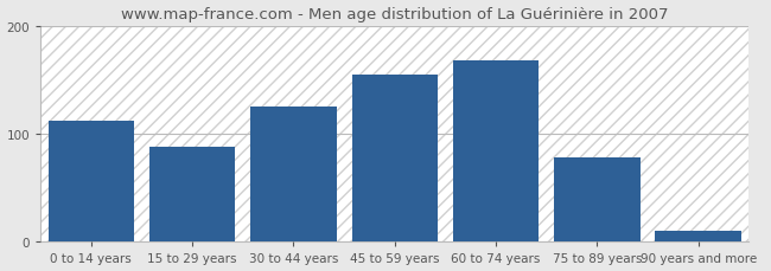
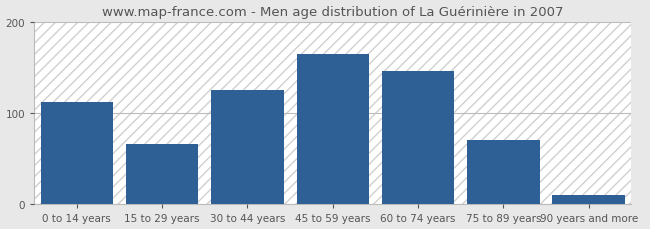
15 to 29 years: 88 -> 66
45 to 59 years: 155 -> 164
60 to 74 years: 168 -> 146
75 to 89 years: 78 -> 70
